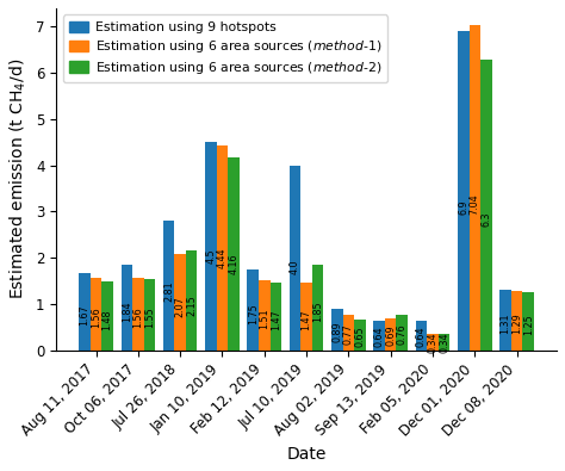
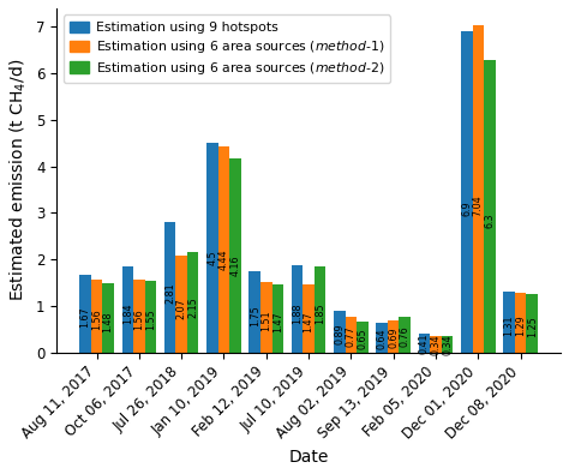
Estimation using 9 hotspots/Jul 10, 2019: 4.0 -> 1.88
Estimation using 9 hotspots/Feb 05, 2020: 0.64 -> 0.41
